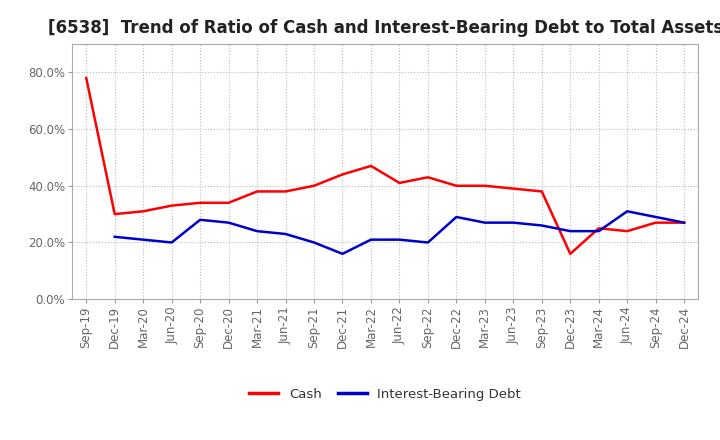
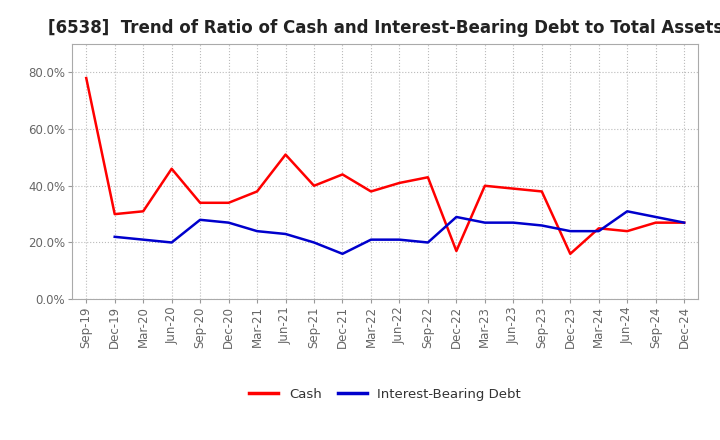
Cash/Jun-20: 33% -> 46%
Cash/Jun-21: 38% -> 51%
Cash/Mar-22: 47% -> 38%
Cash/Dec-22: 40% -> 17%
